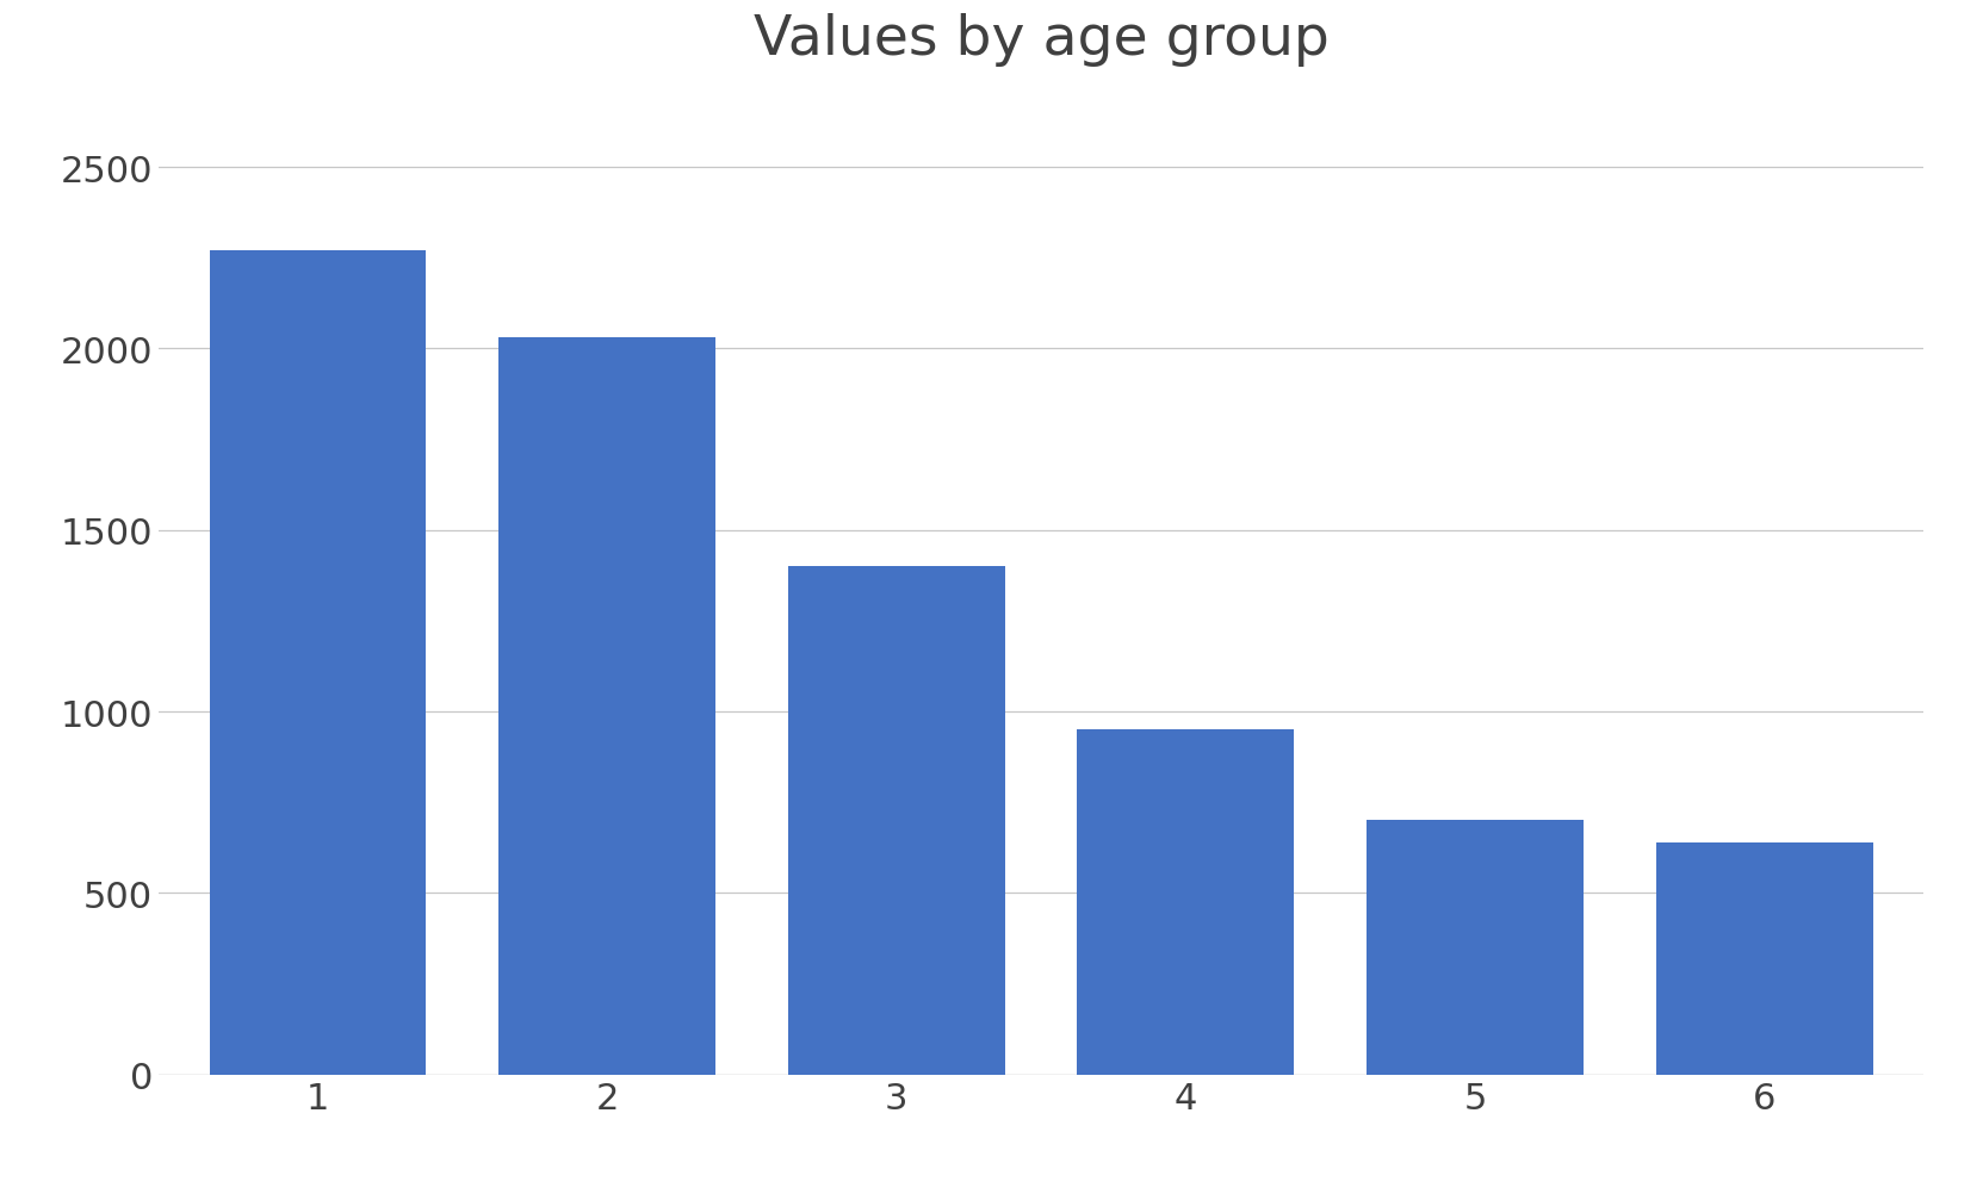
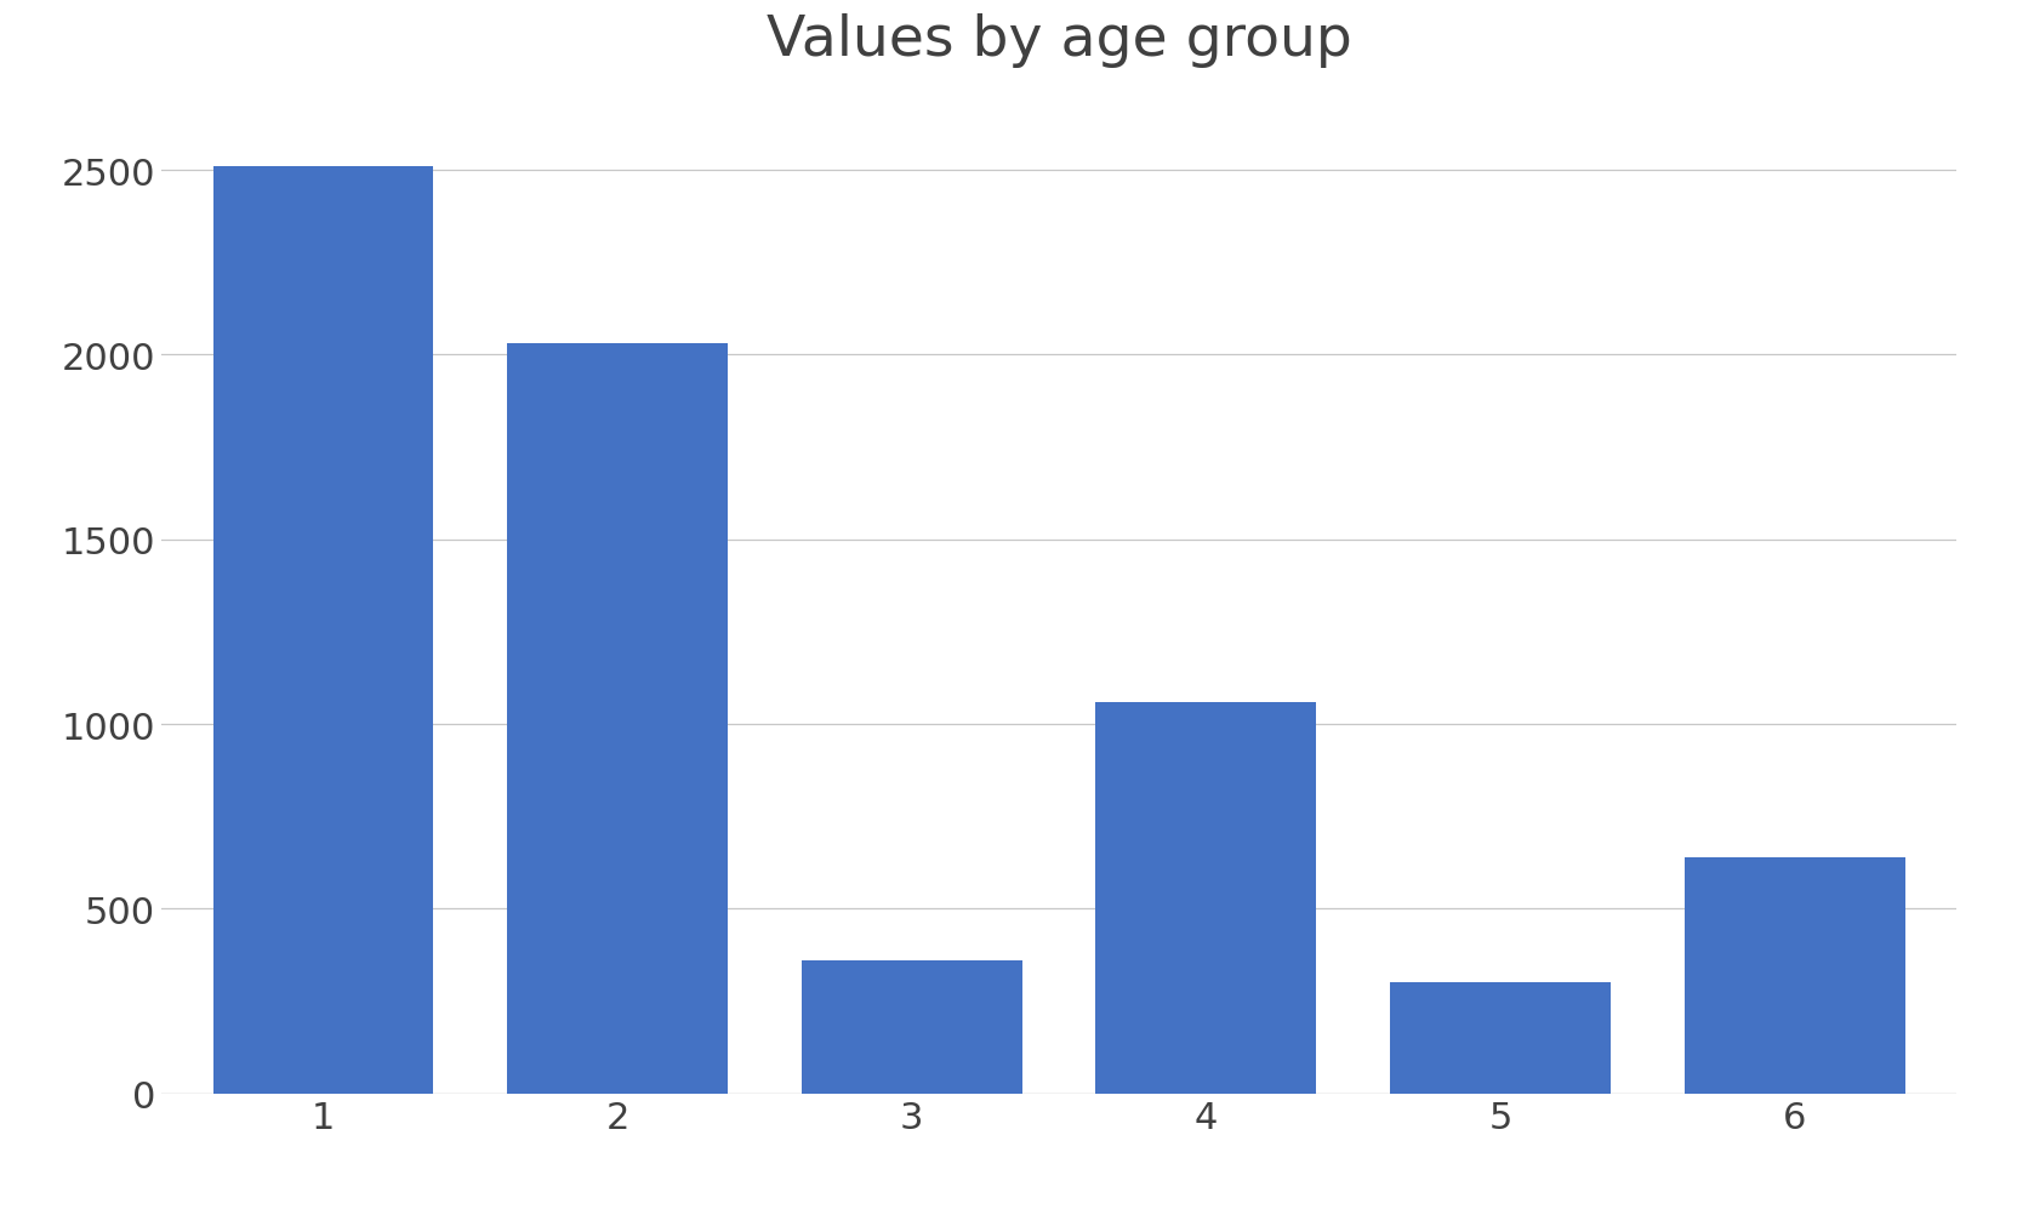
1: 2270 -> 2510
3: 1400 -> 360
4: 950 -> 1060
5: 700 -> 300
